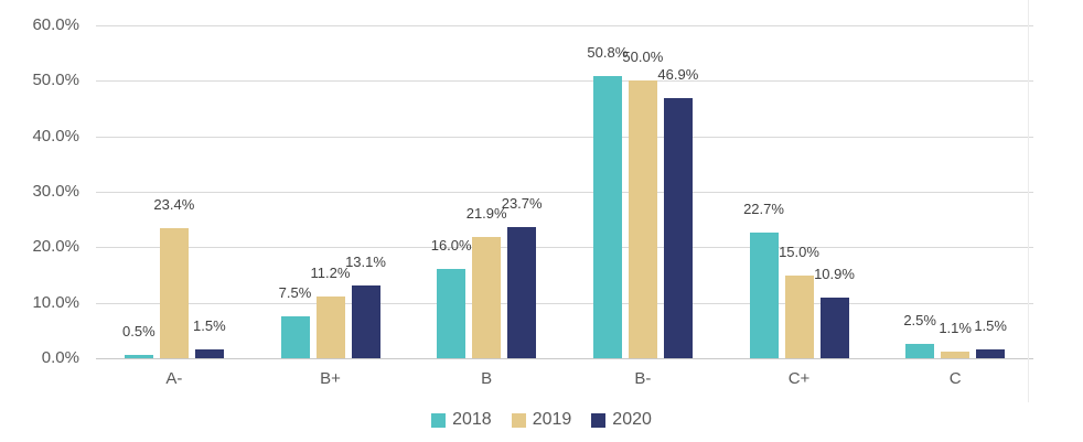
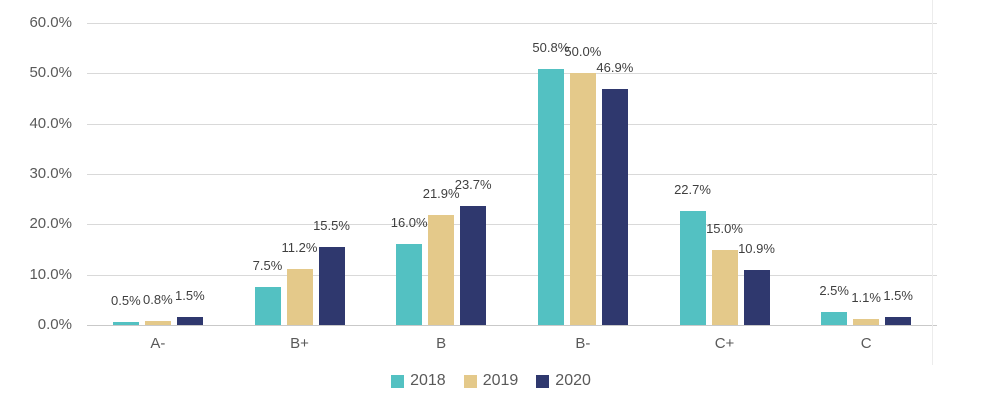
2019/A-: 23.4% -> 0.8%
2020/B+: 13.1% -> 15.5%
